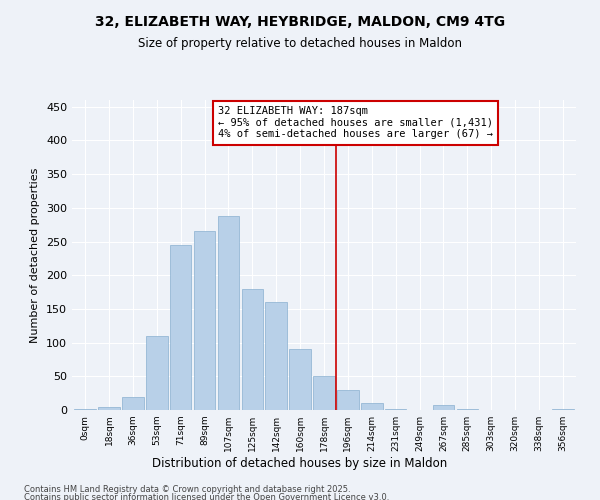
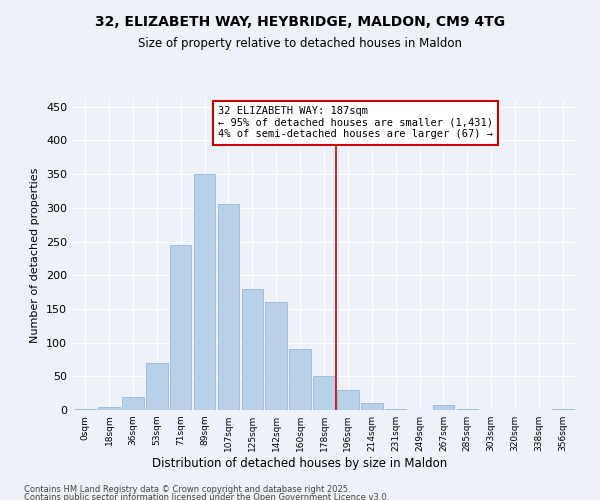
53sqm: 110 -> 70
89sqm: 266 -> 350
107sqm: 288 -> 305
